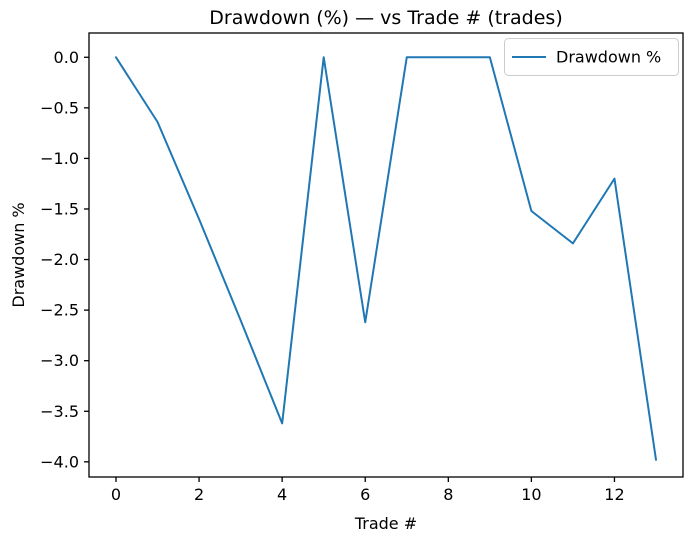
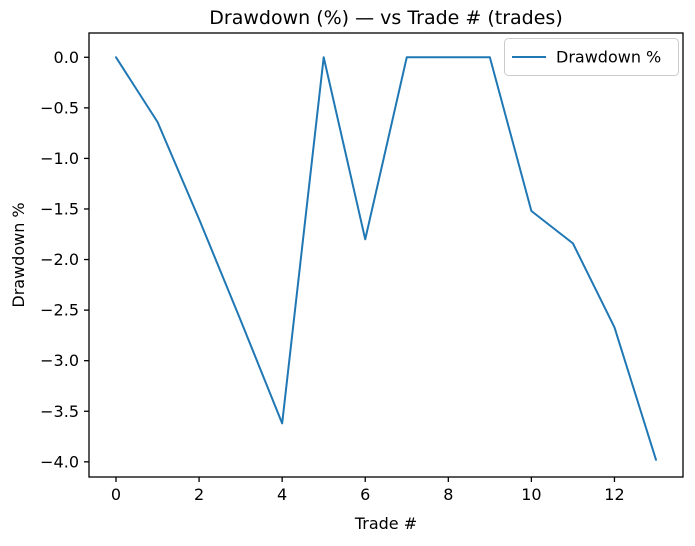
6: -2.62 -> -1.80
12: -1.20 -> -2.67
